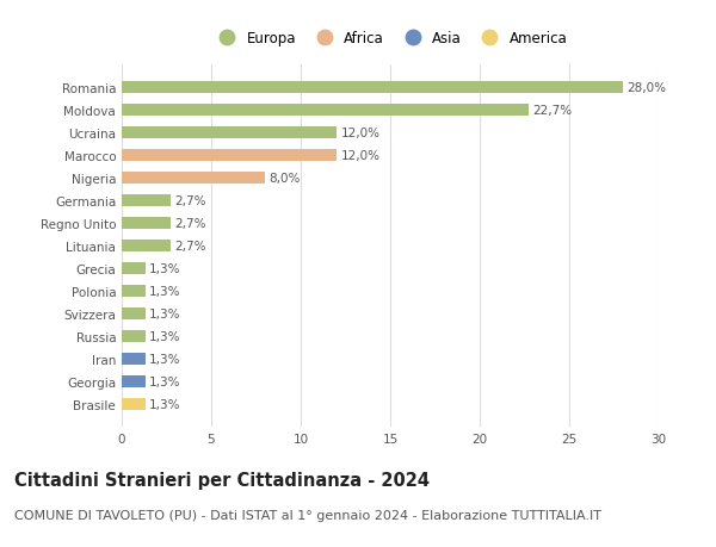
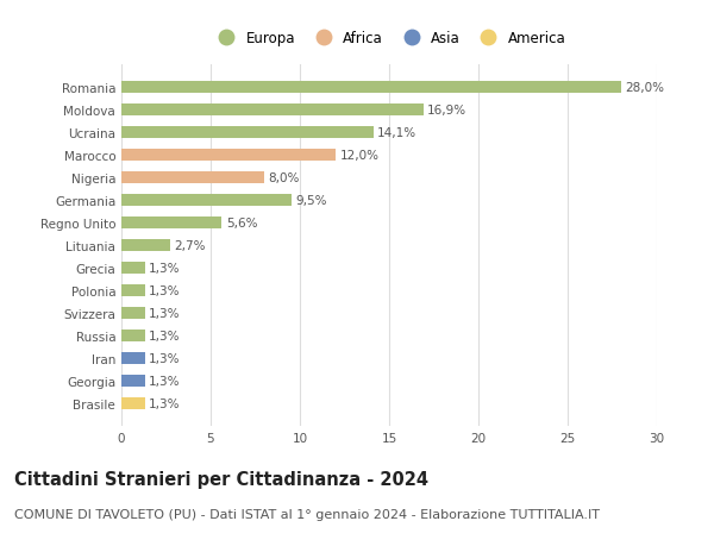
Moldova: 22,7% -> 16,9%
Ucraina: 12,0% -> 14,1%
Germania: 2,7% -> 9,5%
Regno Unito: 2,7% -> 5,6%
